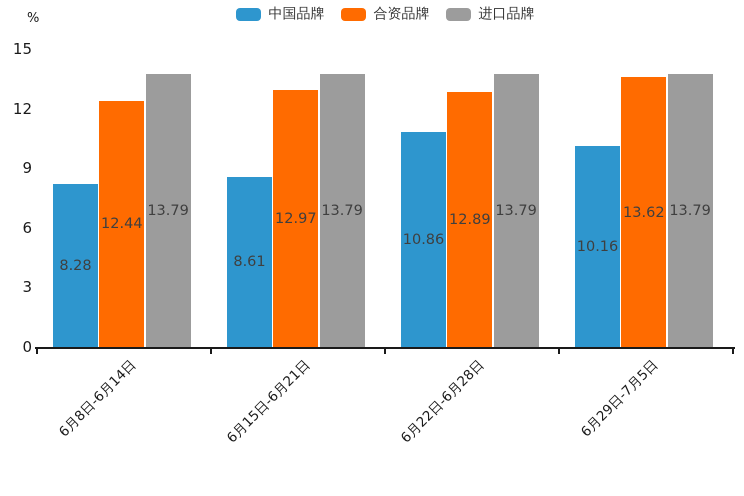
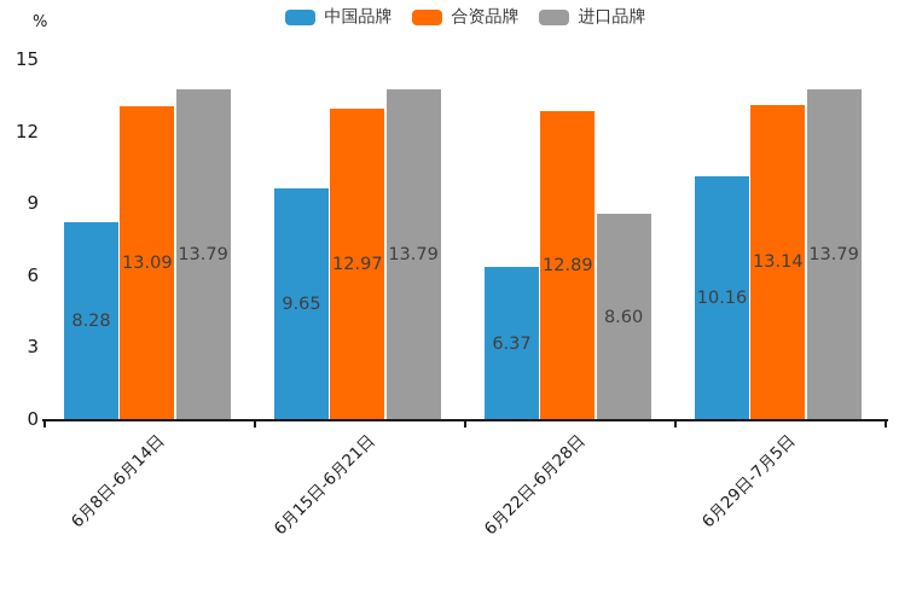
合资品牌/6月8日-6月14日: 12.44 -> 13.09
中国品牌/6月15日-6月21日: 8.61 -> 9.65
中国品牌/6月22日-6月28日: 10.86 -> 6.37
进口品牌/6月22日-6月28日: 13.79 -> 8.60
合资品牌/6月29日-7月5日: 13.62 -> 13.14
